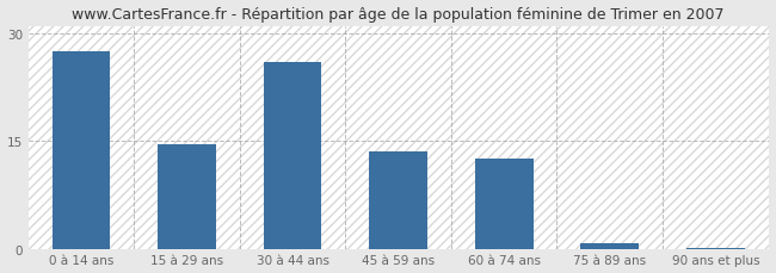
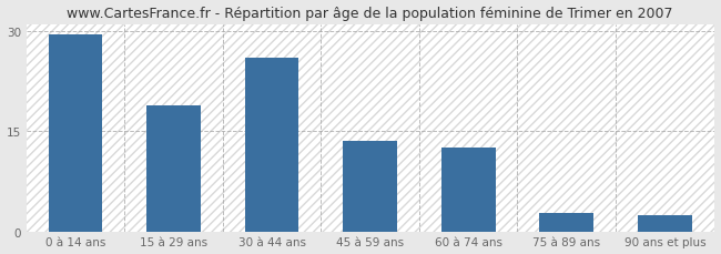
0 à 14 ans: 27.5 -> 29.4
15 à 29 ans: 14.5 -> 18.8
75 à 89 ans: 0.8 -> 2.8
90 ans et plus: 0.1 -> 2.4
